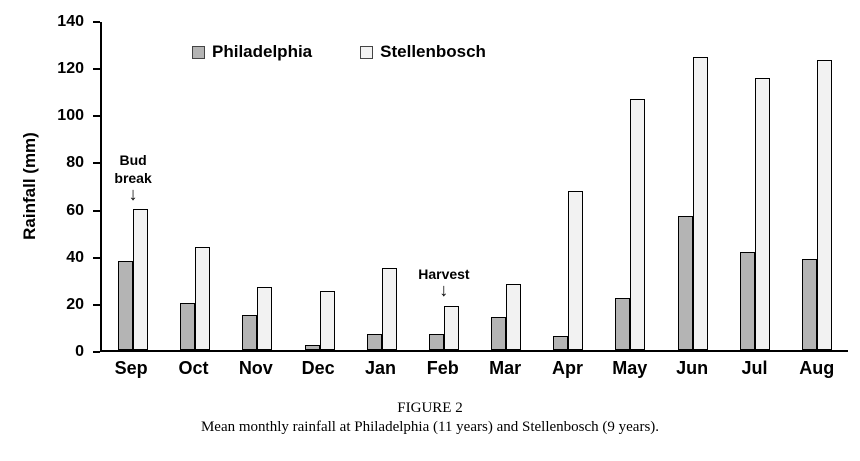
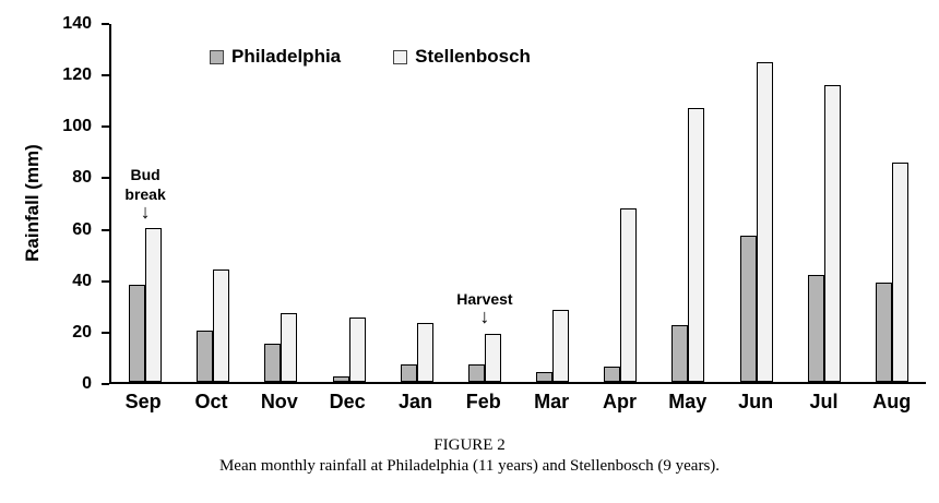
Stellenbosch/Jan: 35 -> 23
Philadelphia/Mar: 14 -> 4
Stellenbosch/Aug: 124 -> 86
